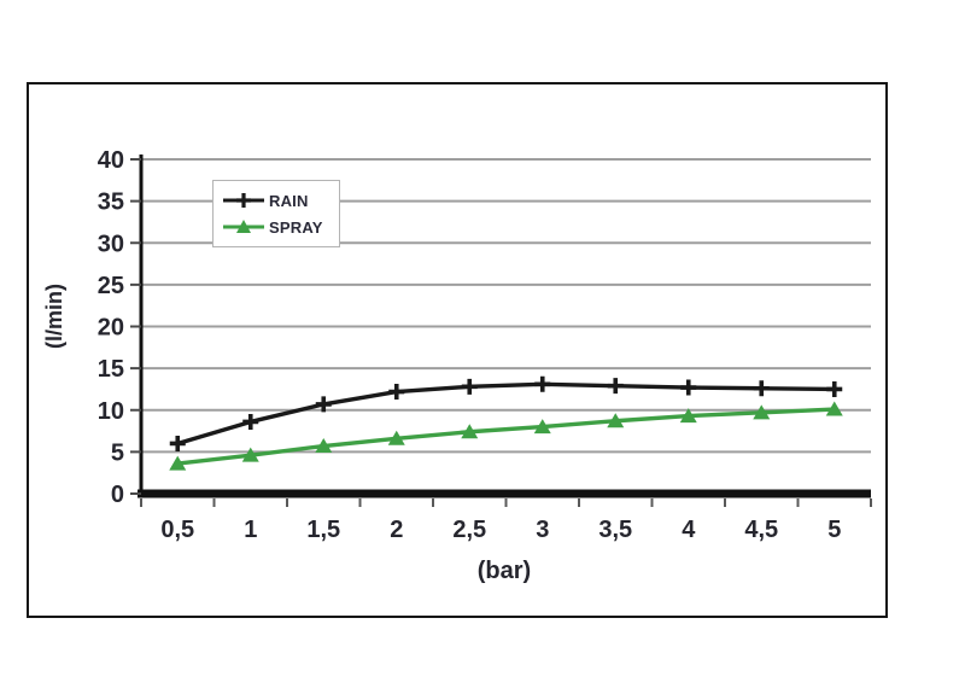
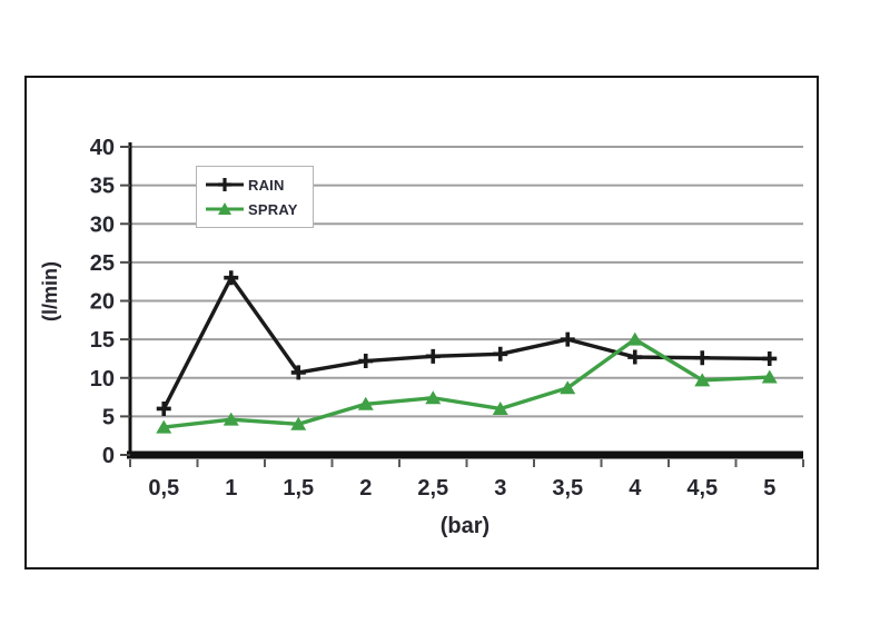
RAIN/1: 9 -> 23
SPRAY/1,5: 6 -> 4
SPRAY/3: 8 -> 6
RAIN/3,5: 13 -> 15
SPRAY/4: 9 -> 15
